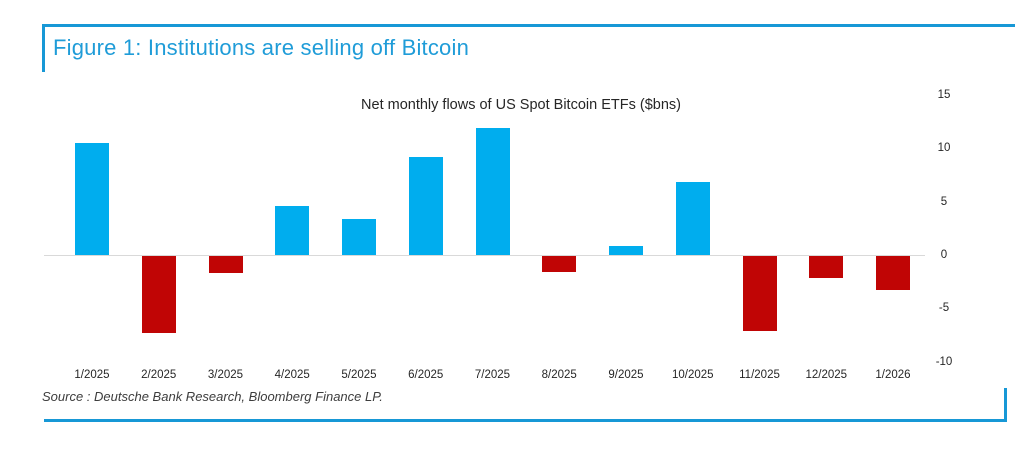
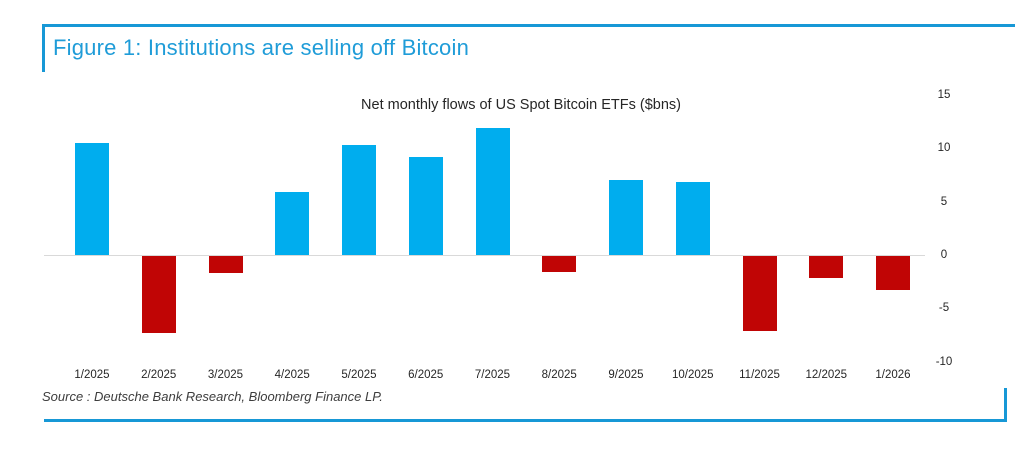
4/2025: 4.6 -> 5.9
5/2025: 3.4 -> 10.3
9/2025: 0.8 -> 7.0
